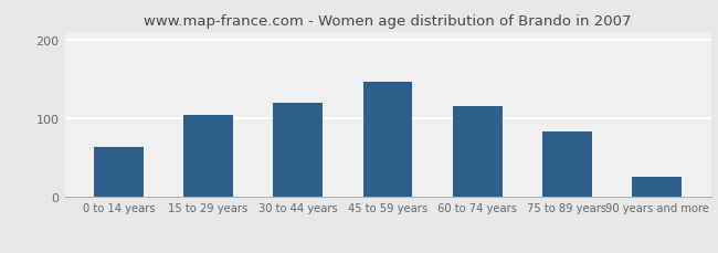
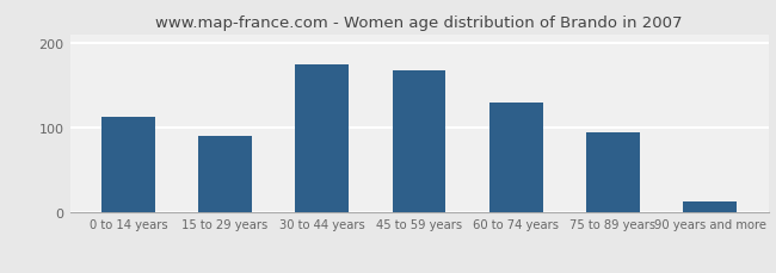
0 to 14 years: 64 -> 113
15 to 29 years: 104 -> 90
30 to 44 years: 120 -> 175
45 to 59 years: 146 -> 168
60 to 74 years: 116 -> 130
75 to 89 years: 84 -> 95
90 years and more: 26 -> 13
